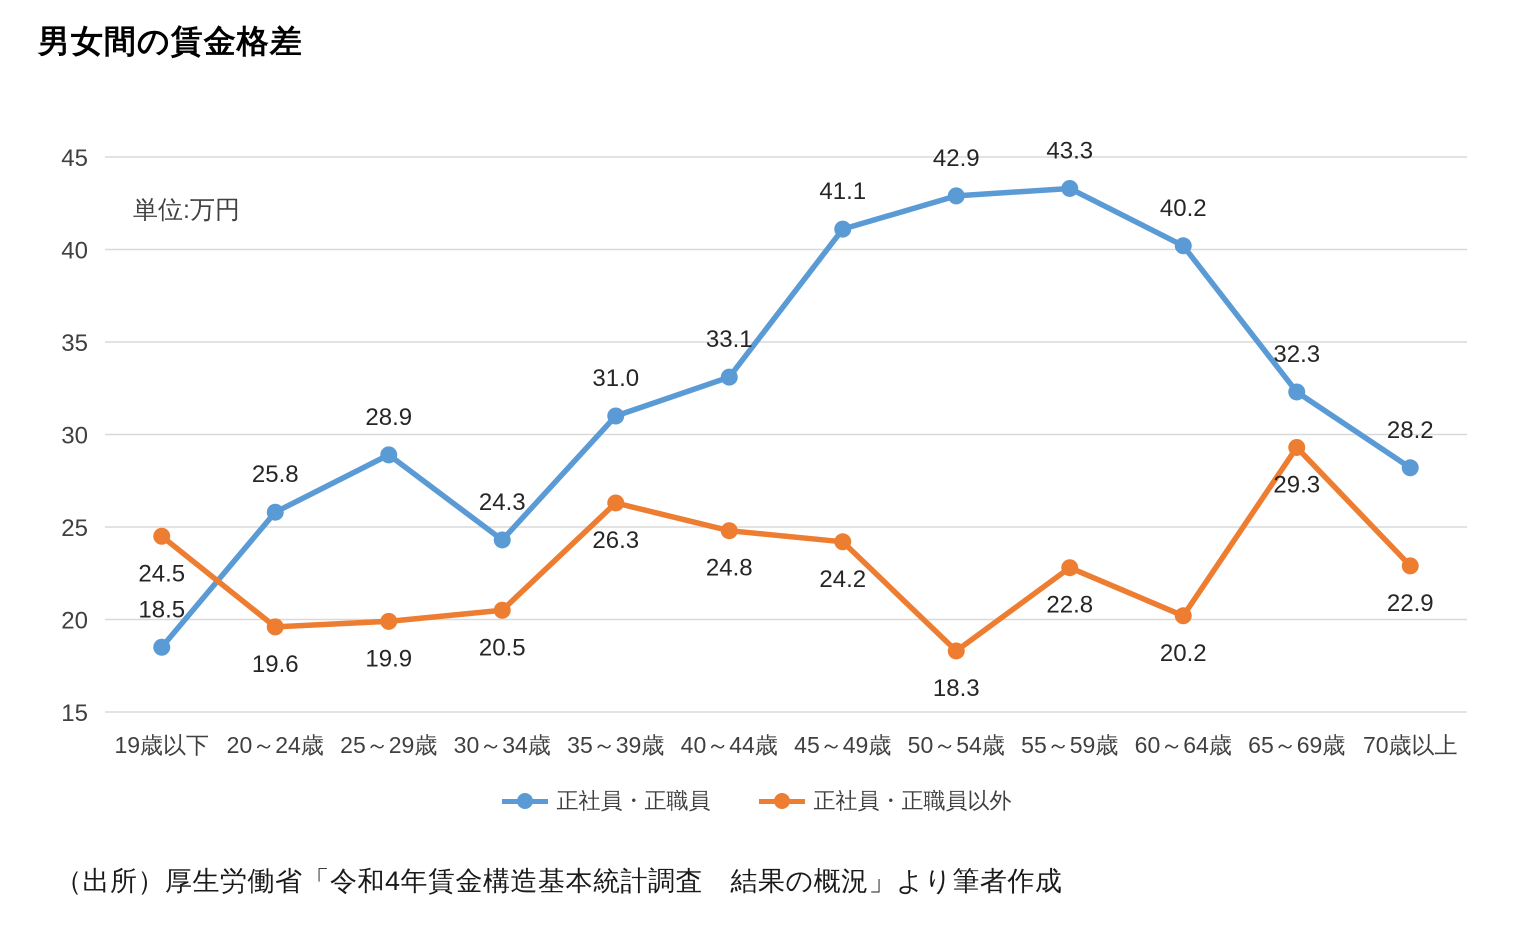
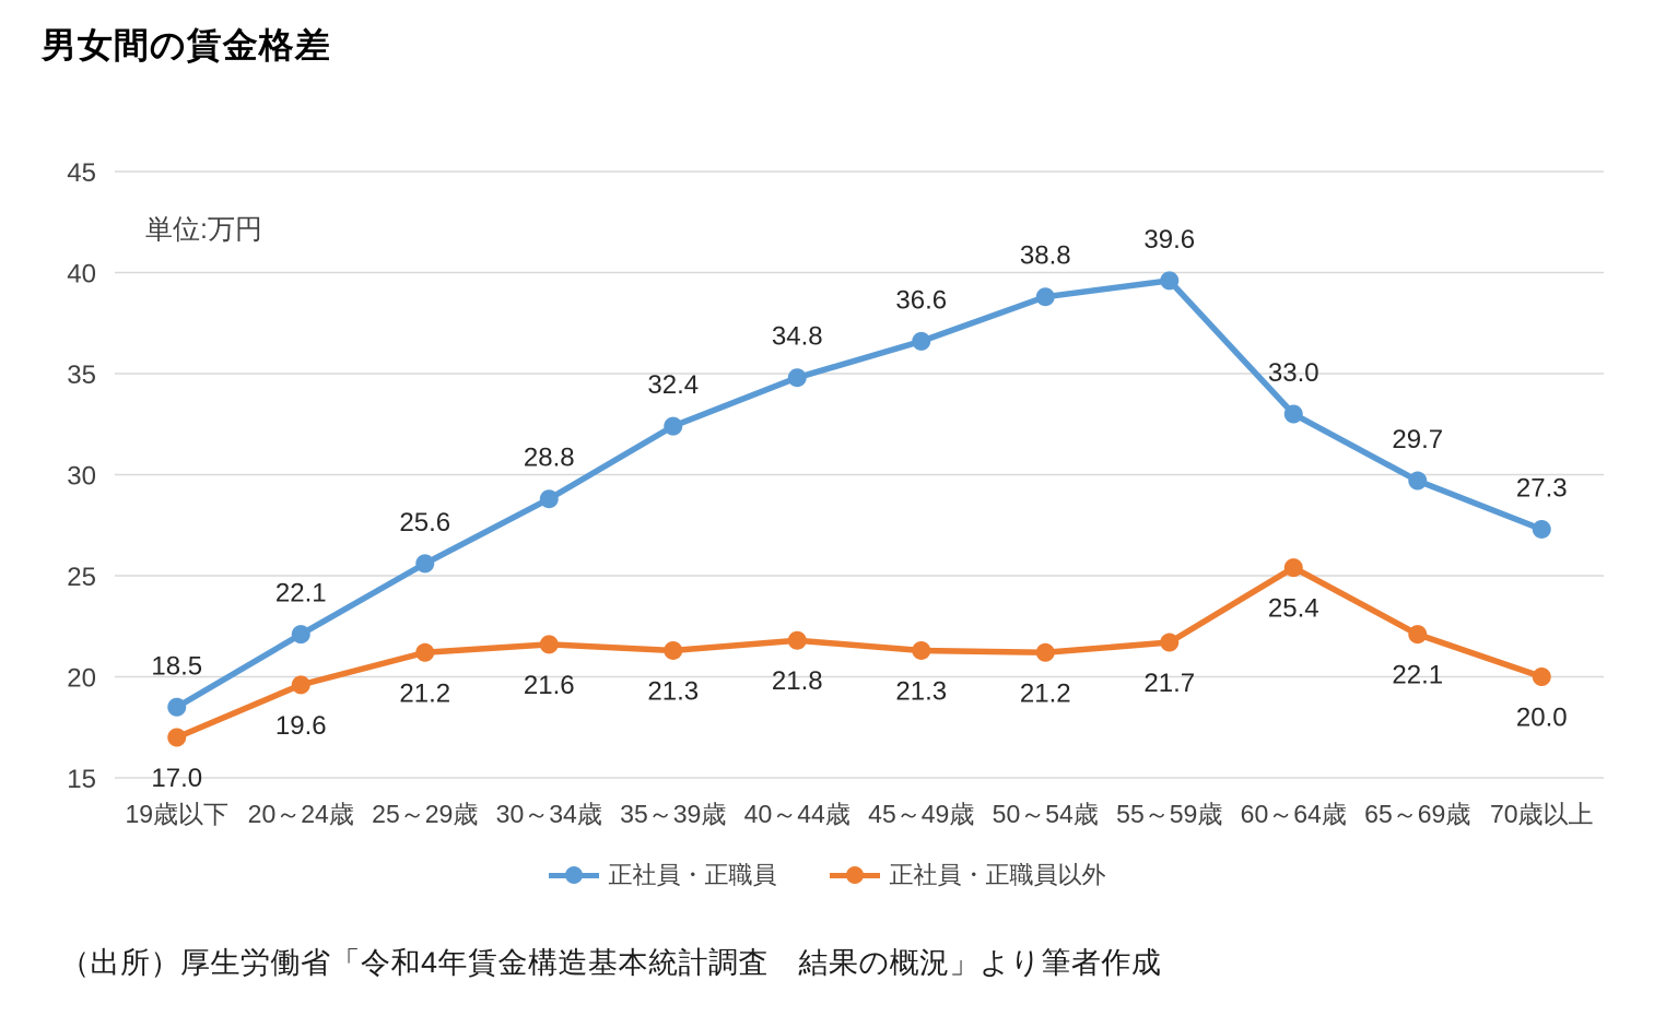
正社員・正職員以外/19歳以下: 24.5 -> 17.0
正社員・正職員/20～24歳: 25.8 -> 22.1
正社員・正職員/25～29歳: 28.9 -> 25.6
正社員・正職員以外/25～29歳: 19.9 -> 21.2
正社員・正職員/30～34歳: 24.3 -> 28.8
正社員・正職員以外/30～34歳: 20.5 -> 21.6
正社員・正職員/35～39歳: 31.0 -> 32.4
正社員・正職員以外/35～39歳: 26.3 -> 21.3
正社員・正職員/40～44歳: 33.1 -> 34.8
正社員・正職員以外/40～44歳: 24.8 -> 21.8
正社員・正職員/45～49歳: 41.1 -> 36.6
正社員・正職員以外/45～49歳: 24.2 -> 21.3
正社員・正職員/50～54歳: 42.9 -> 38.8
正社員・正職員以外/50～54歳: 18.3 -> 21.2
正社員・正職員/55～59歳: 43.3 -> 39.6
正社員・正職員以外/55～59歳: 22.8 -> 21.7
正社員・正職員/60～64歳: 40.2 -> 33.0
正社員・正職員以外/60～64歳: 20.2 -> 25.4
正社員・正職員/65～69歳: 32.3 -> 29.7
正社員・正職員以外/65～69歳: 29.3 -> 22.1
正社員・正職員/70歳以上: 28.2 -> 27.3
正社員・正職員以外/70歳以上: 22.9 -> 20.0
